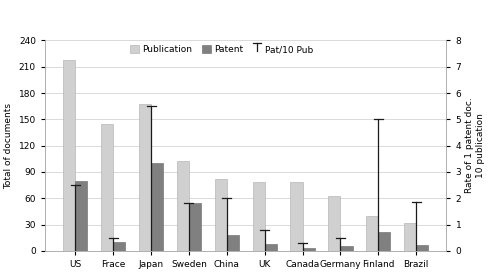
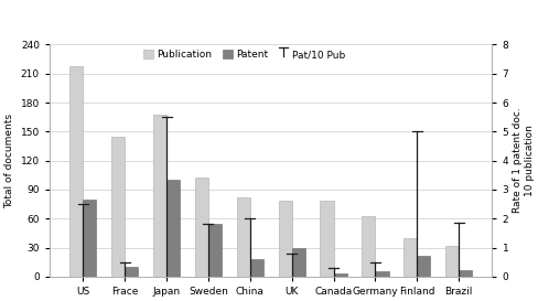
Patent/UK: 8 -> 30
